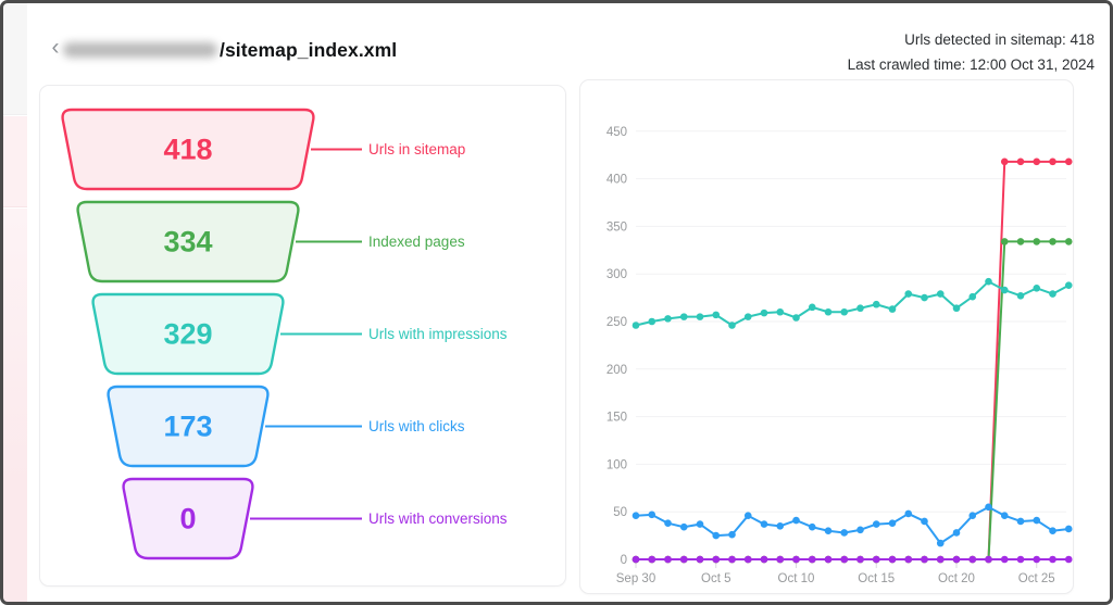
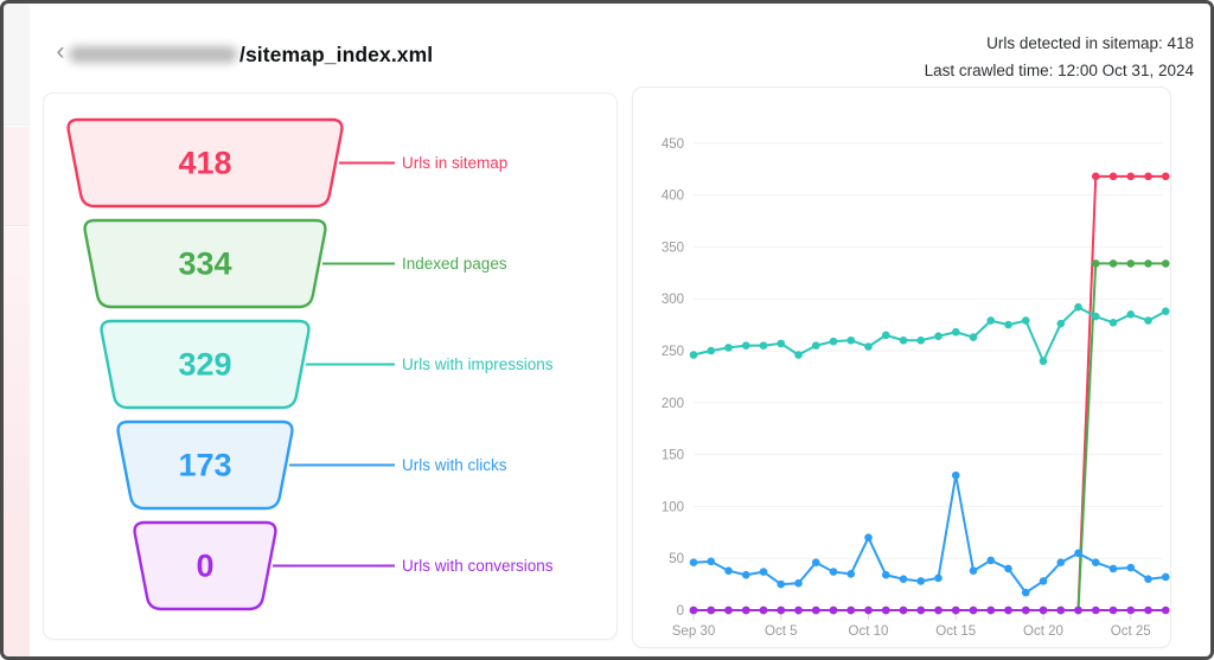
Urls with clicks/Oct 10: 40 -> 70
Urls with clicks/Oct 15: 40 -> 130
Urls with impressions/Oct 20: 260 -> 240
